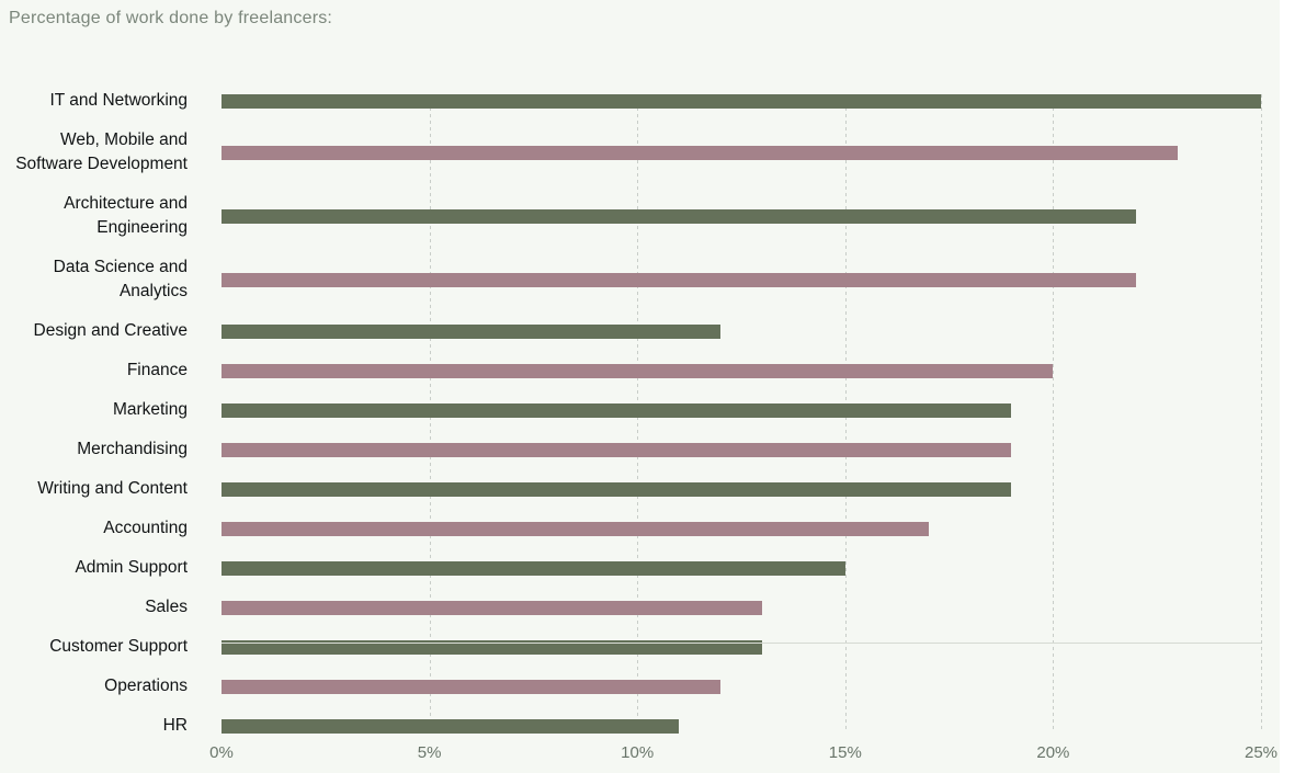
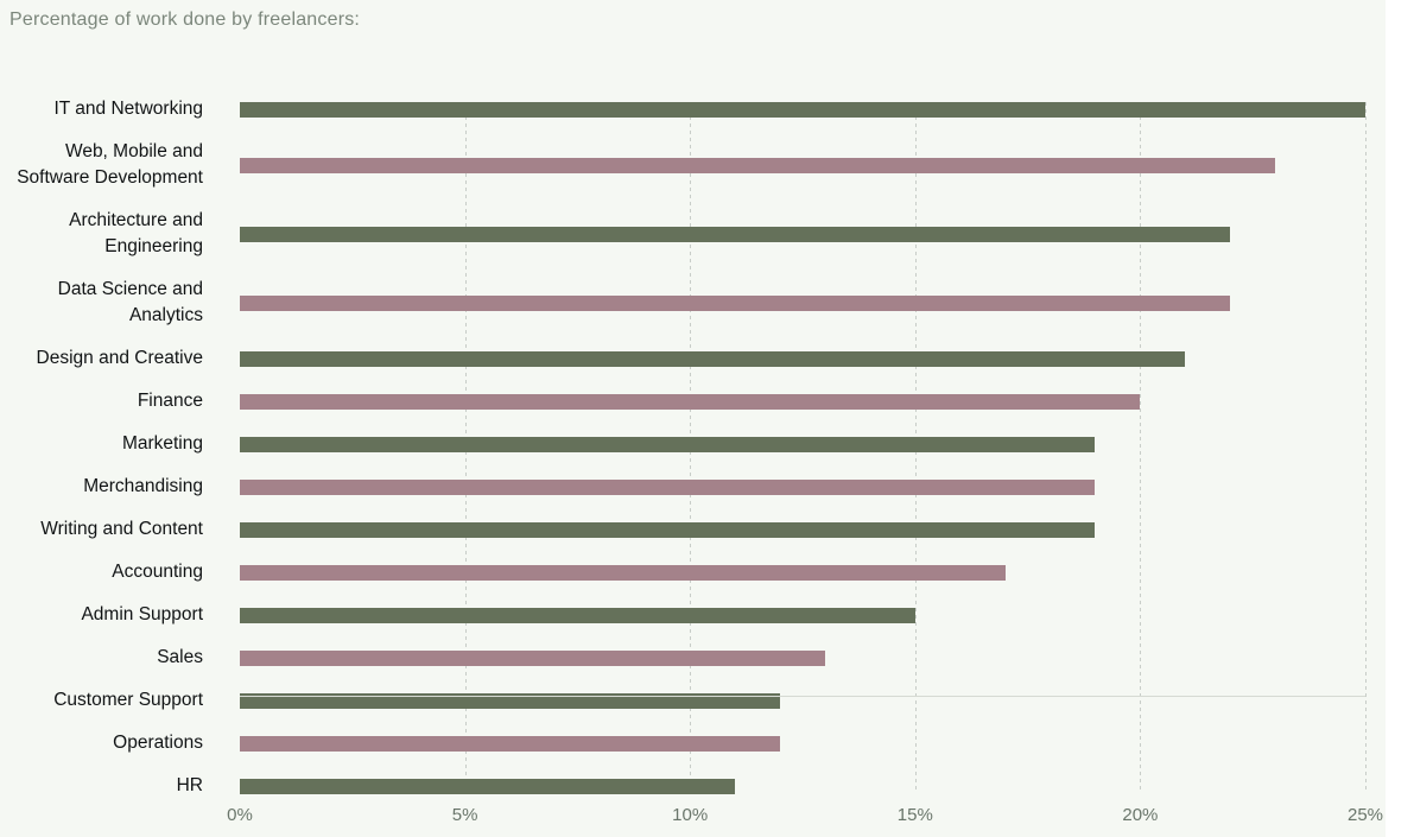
Design and Creative: 12% -> 21%
Customer Support: 13% -> 12%
